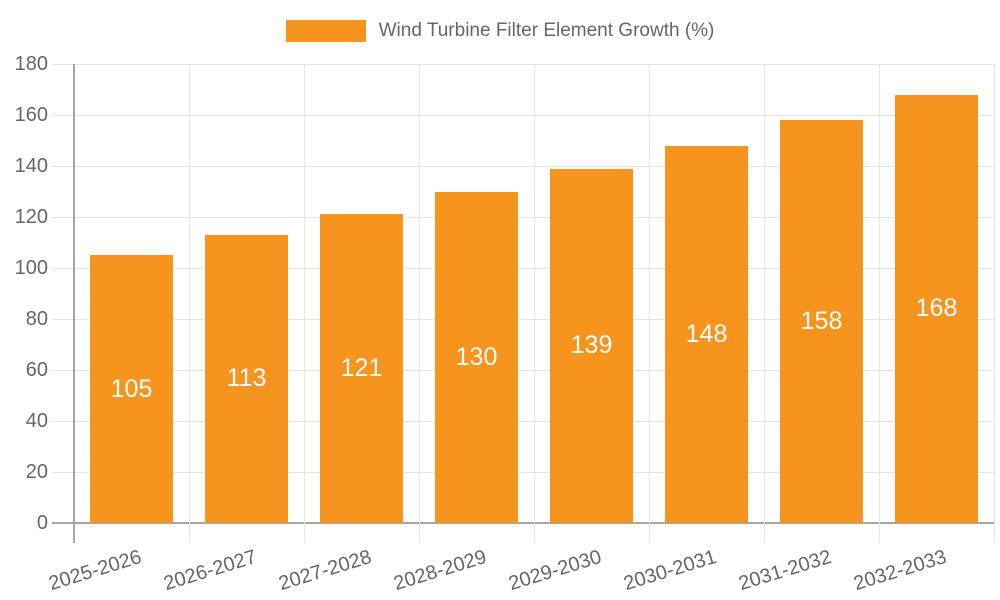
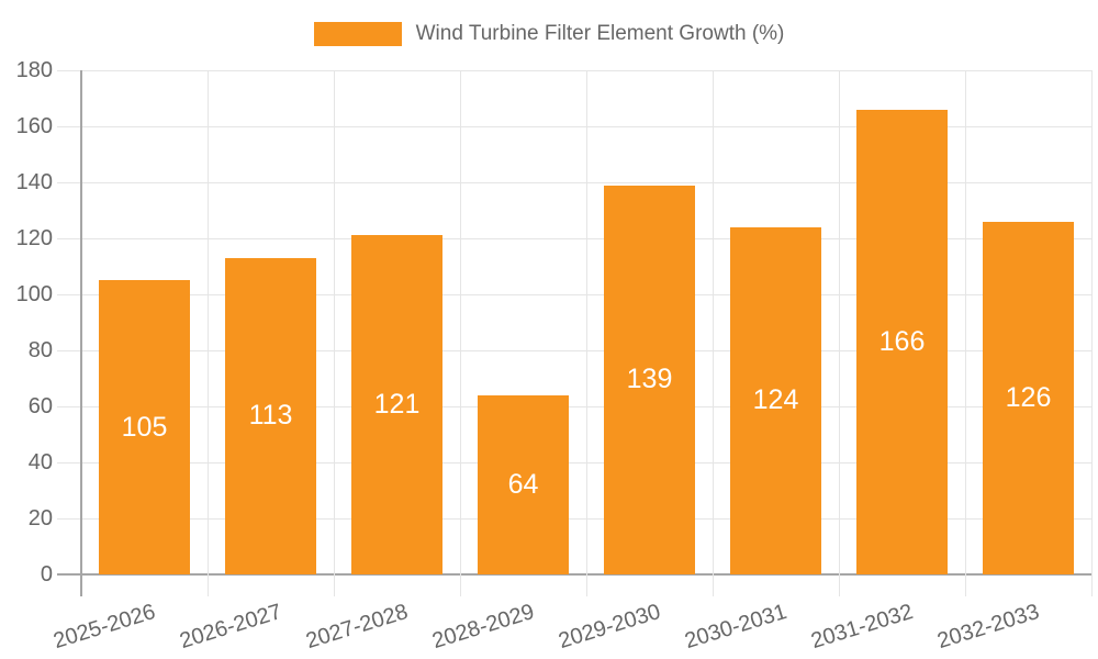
2028-2029: 130 -> 64
2030-2031: 148 -> 124
2031-2032: 158 -> 166
2032-2033: 168 -> 126
